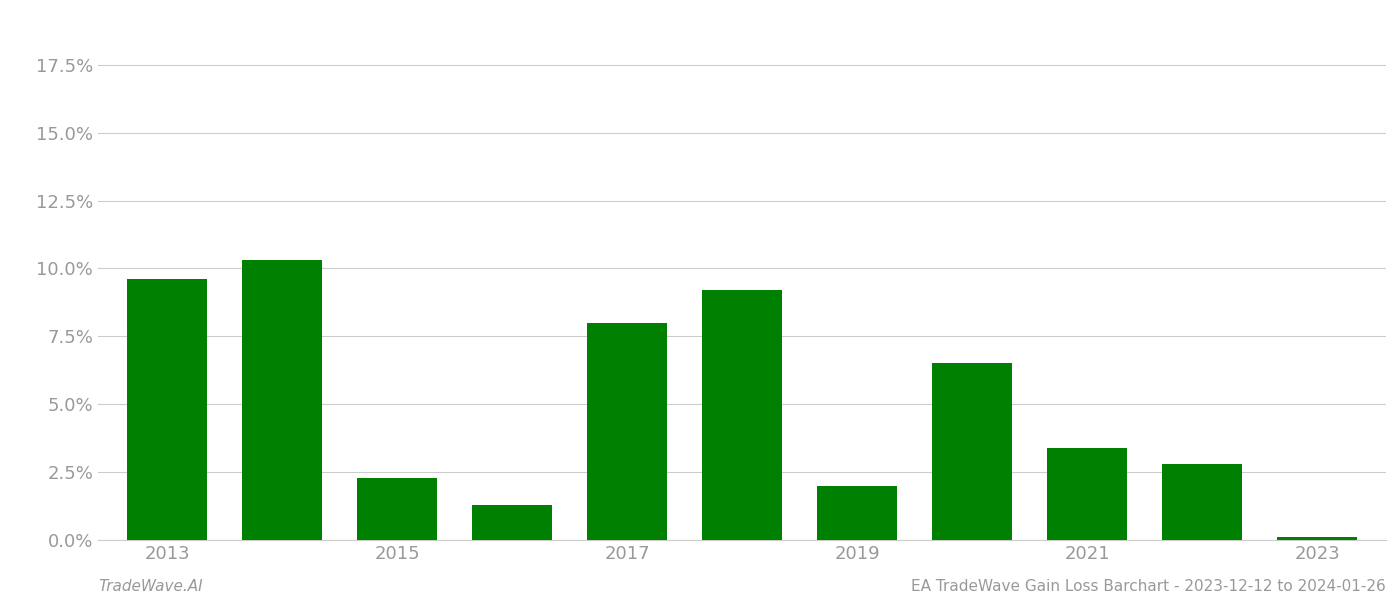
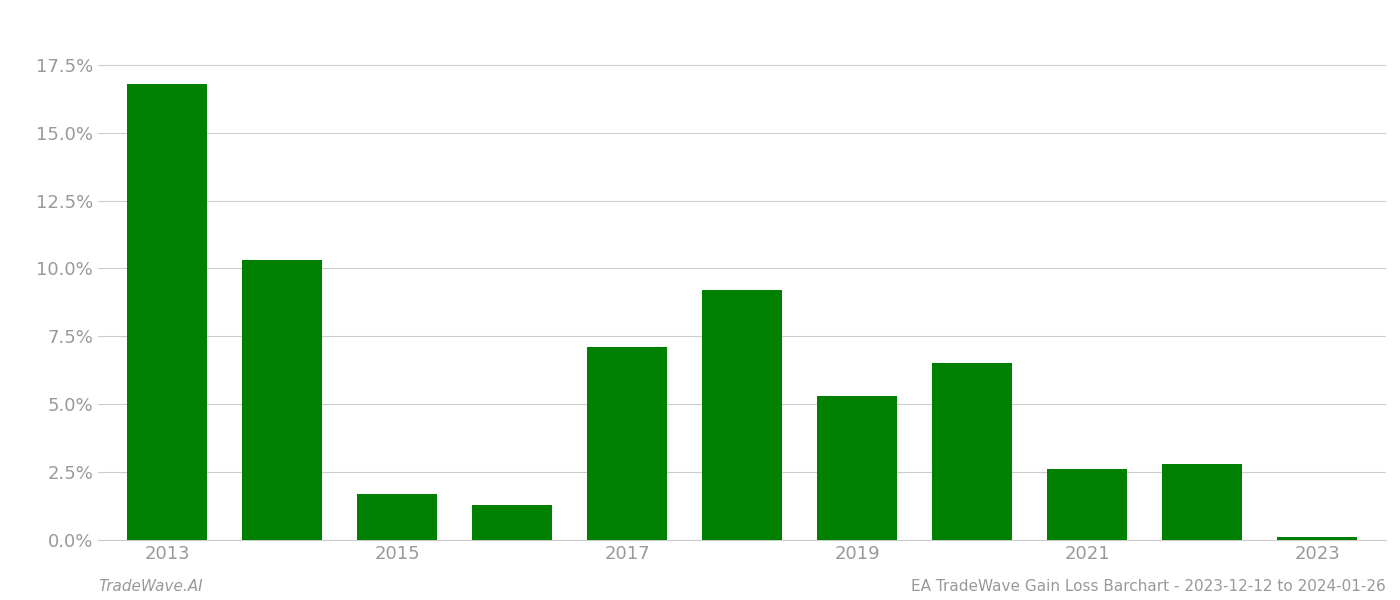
2013: 9.6% -> 16.8%
2015: 2.3% -> 1.7%
2017: 8.0% -> 7.1%
2019: 2.0% -> 5.3%
2021: 3.4% -> 2.6%
